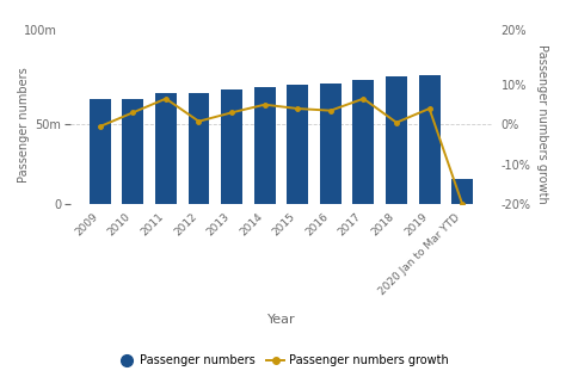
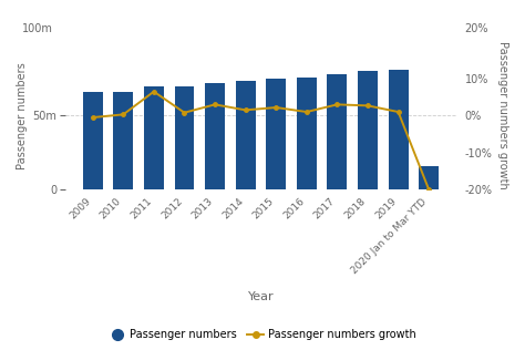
Passenger numbers growth/2010: 3.0% -> 0.3%
Passenger numbers growth/2014: 5.0% -> 1.5%
Passenger numbers growth/2015: 4.0% -> 2.2%
Passenger numbers growth/2016: 3.5% -> 1.0%
Passenger numbers growth/2017: 6.5% -> 3.0%
Passenger numbers growth/2018: 0.5% -> 2.7%
Passenger numbers growth/2019: 4.0% -> 1.0%
